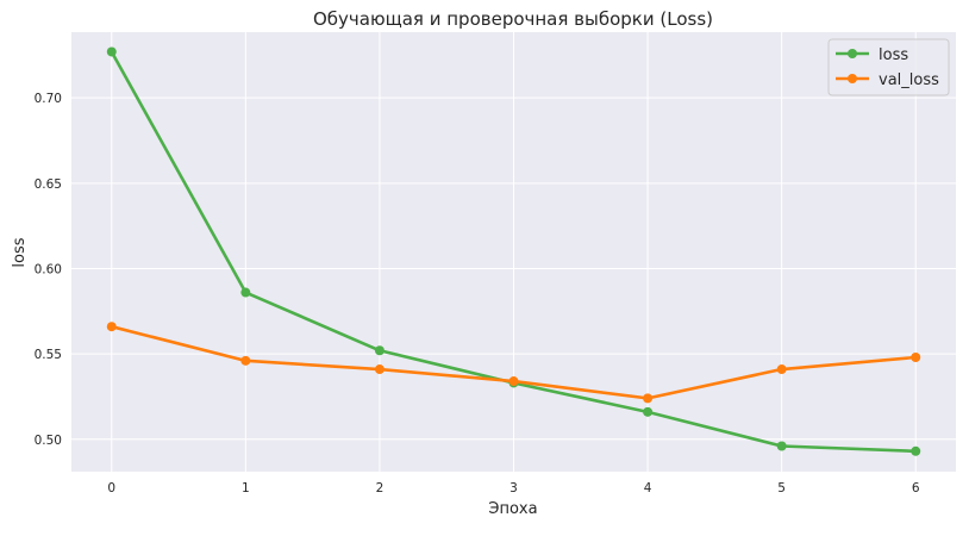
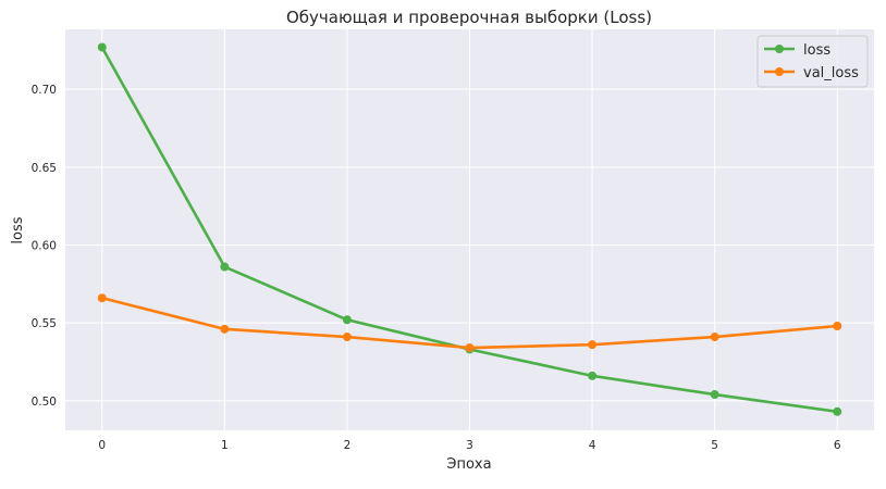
val_loss/4: 0.524 -> 0.536
loss/5: 0.496 -> 0.504
